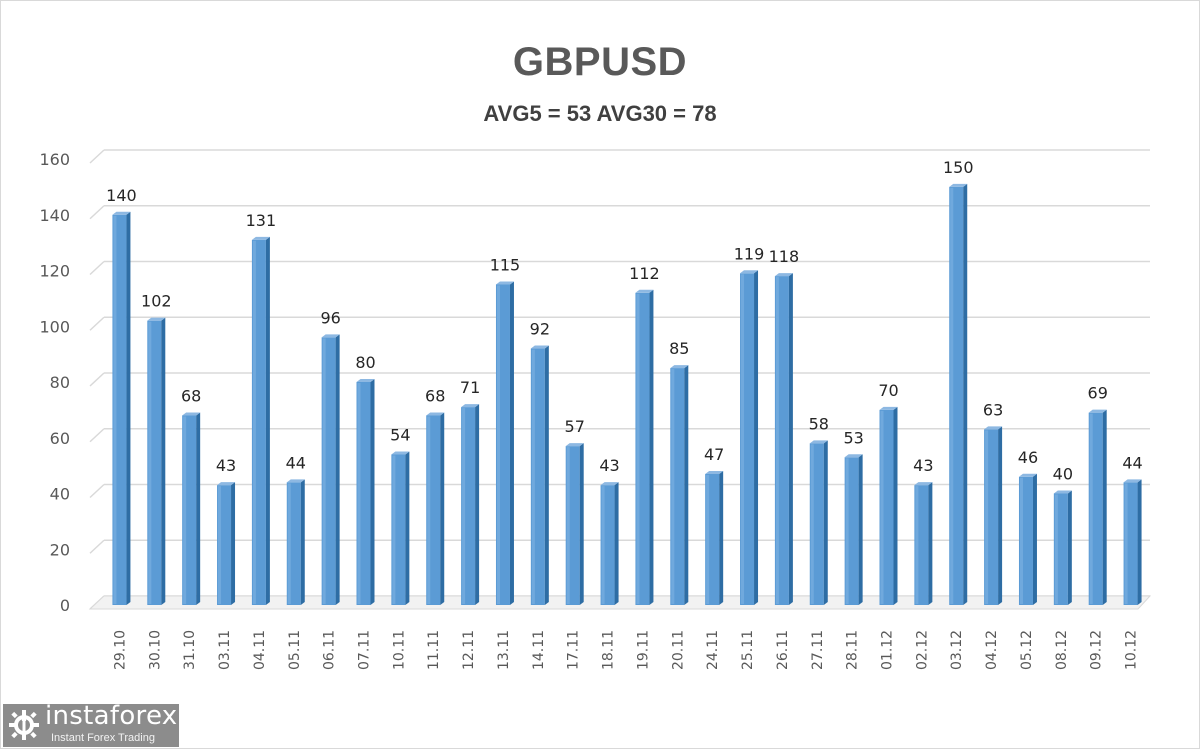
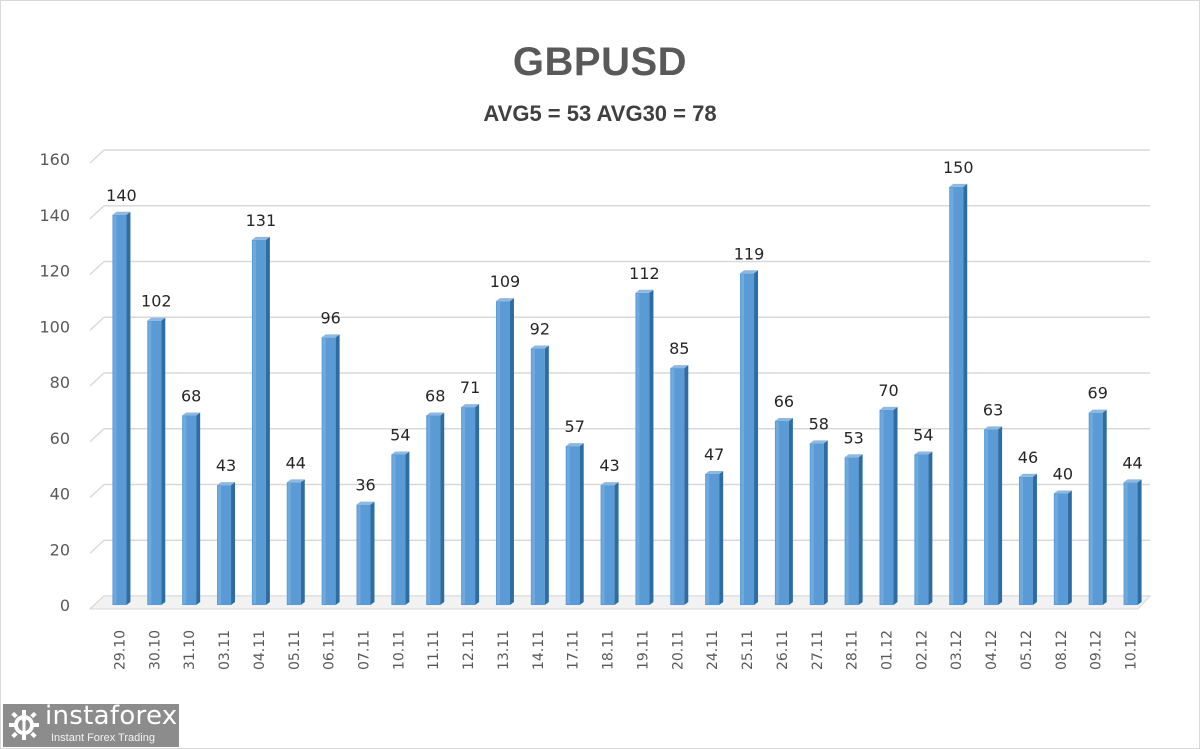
07.11: 80 -> 36
13.11: 115 -> 109
26.11: 118 -> 66
02.12: 43 -> 54
